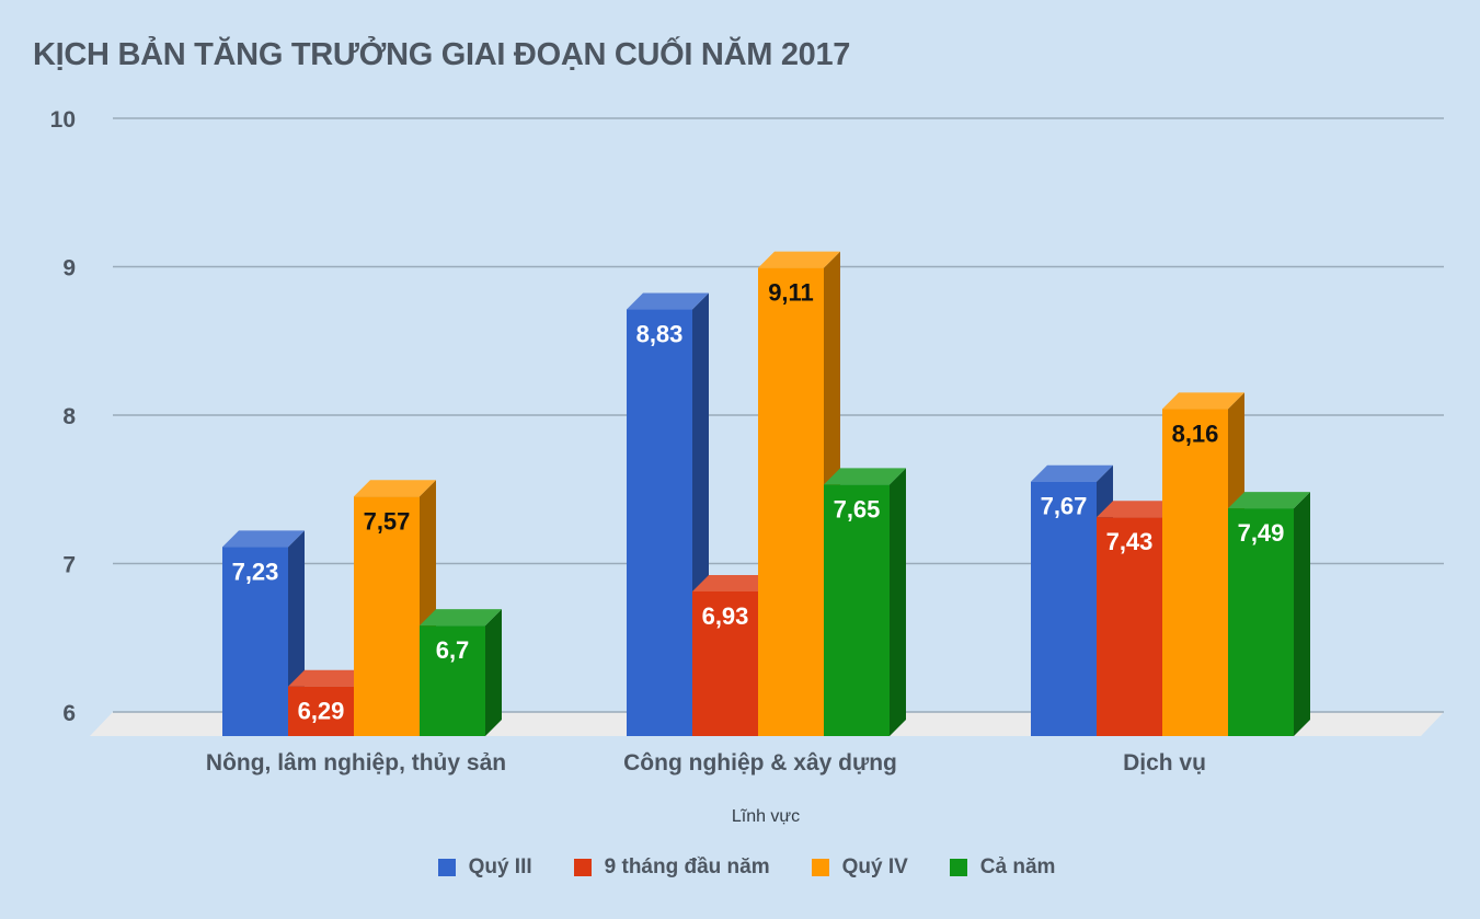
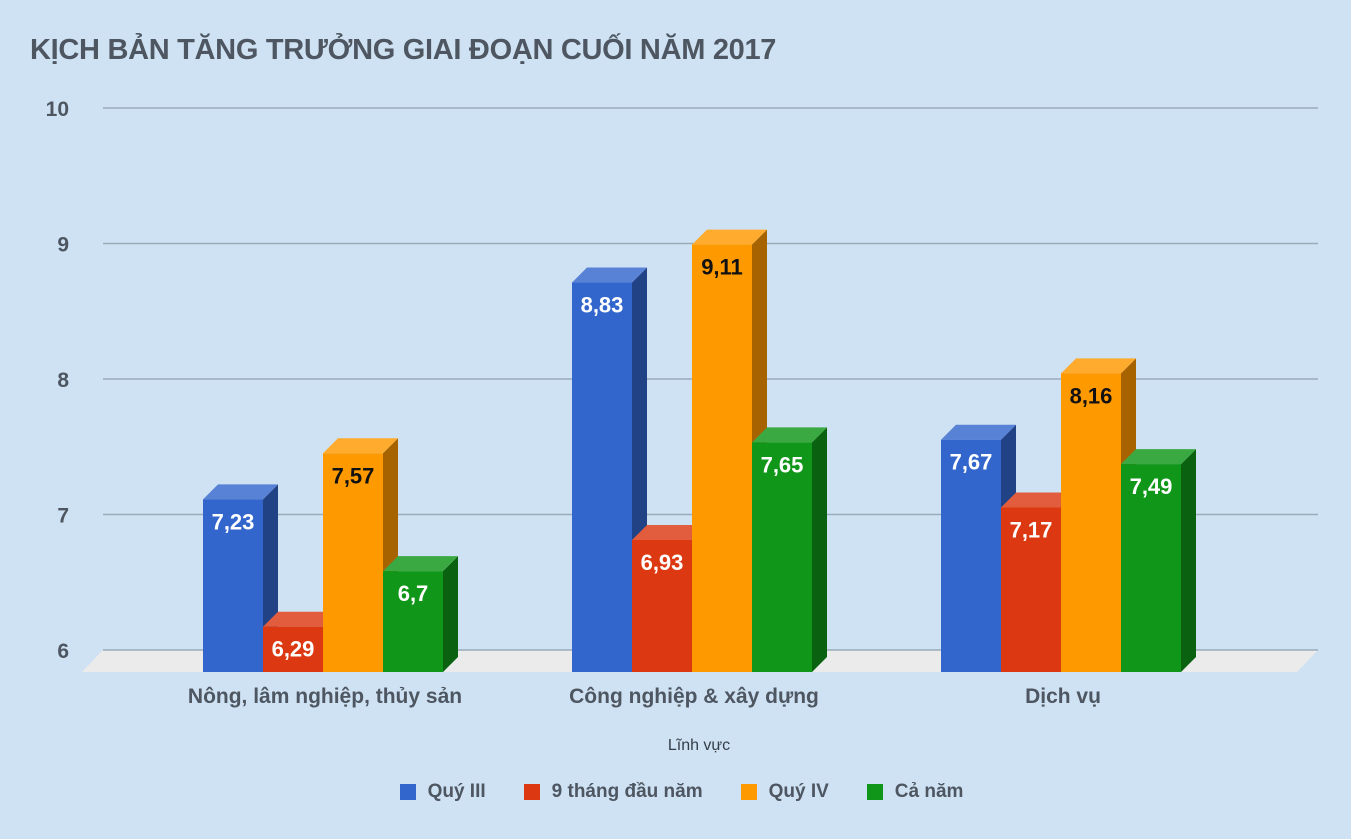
9 tháng đầu năm/Dịch vụ: 7,43 -> 7,17
